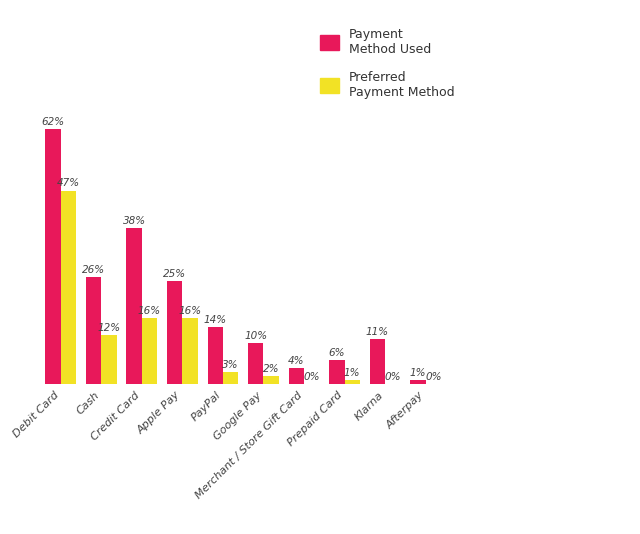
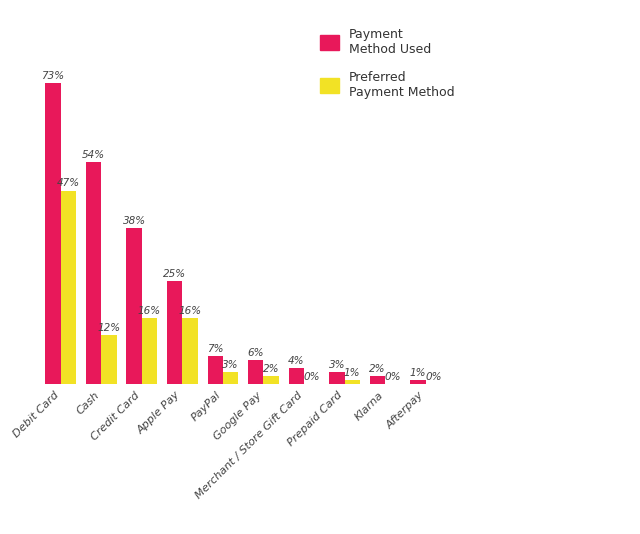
Payment Method Used/Debit Card: 62% -> 73%
Payment Method Used/Cash: 26% -> 54%
Payment Method Used/PayPal: 14% -> 7%
Payment Method Used/Google Pay: 10% -> 6%
Payment Method Used/Prepaid Card: 6% -> 3%
Payment Method Used/Klarna: 11% -> 2%
